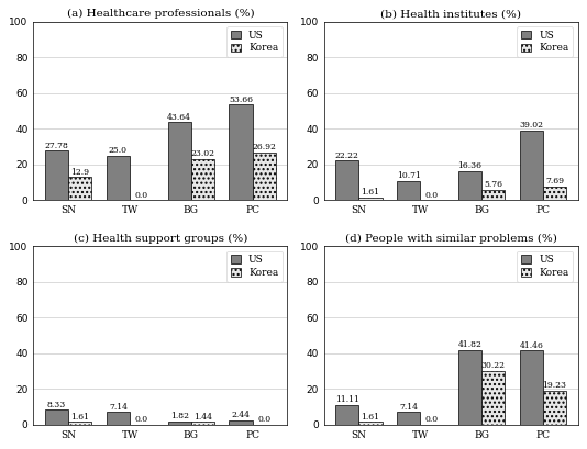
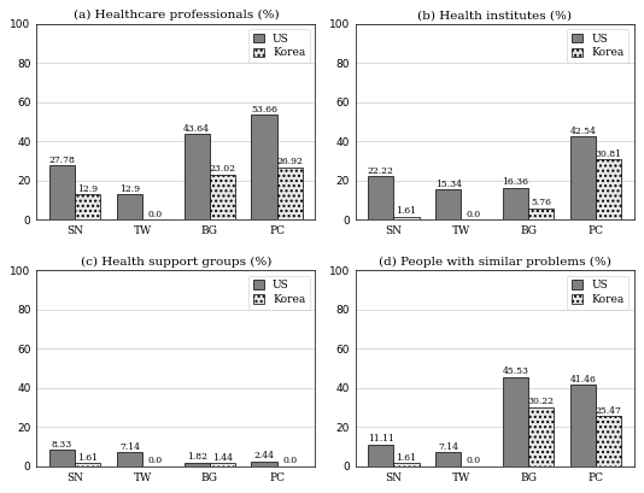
(a) Healthcare professionals (%)/US/TW: 25.0 -> 12.9
(b) Health institutes (%)/US/TW: 10.71 -> 15.34
(b) Health institutes (%)/US/PC: 39.02 -> 42.54
(b) Health institutes (%)/Korea/PC: 7.69 -> 30.81
(d) People with similar problems (%)/US/BG: 41.82 -> 45.53
(d) People with similar problems (%)/Korea/PC: 19.23 -> 25.47
